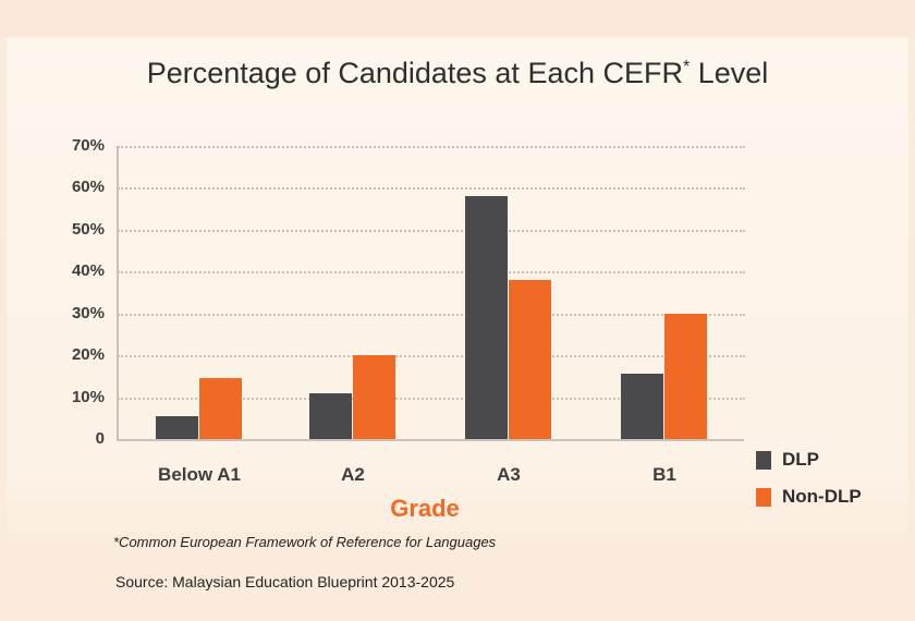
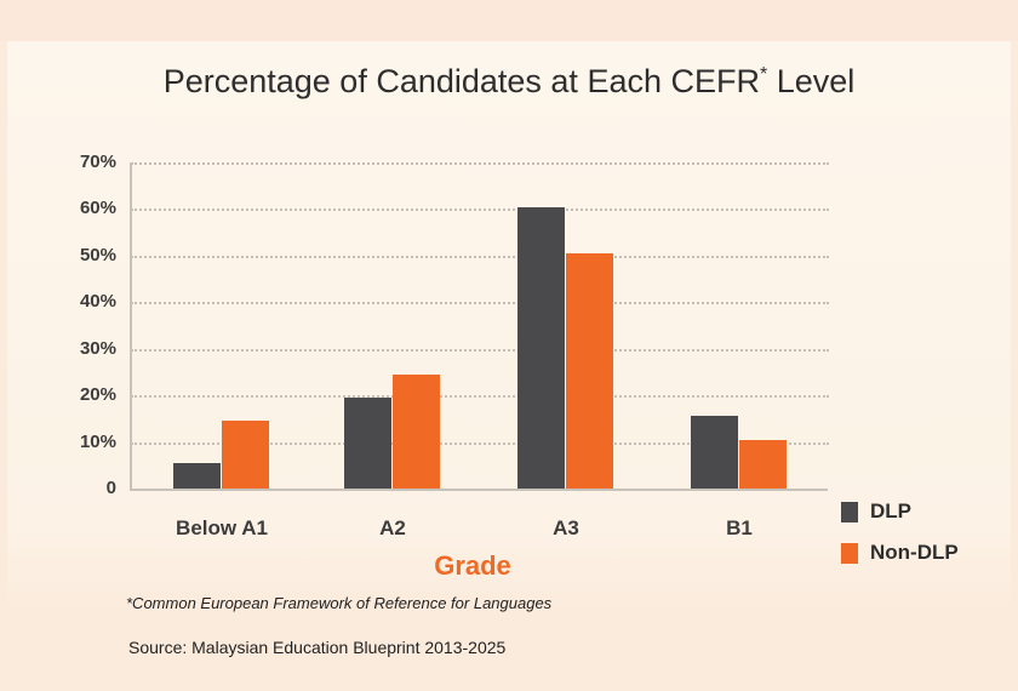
DLP/A2: 11% -> 20%
Non-DLP/A2: 20% -> 24%
DLP/A3: 58% -> 60%
Non-DLP/A3: 38% -> 50%
Non-DLP/B1: 30% -> 10%
